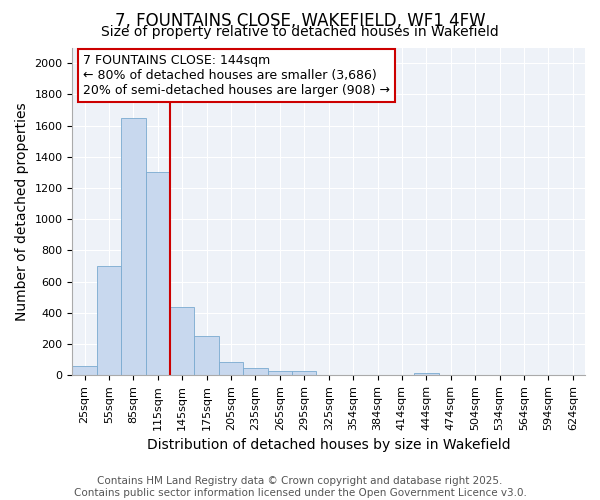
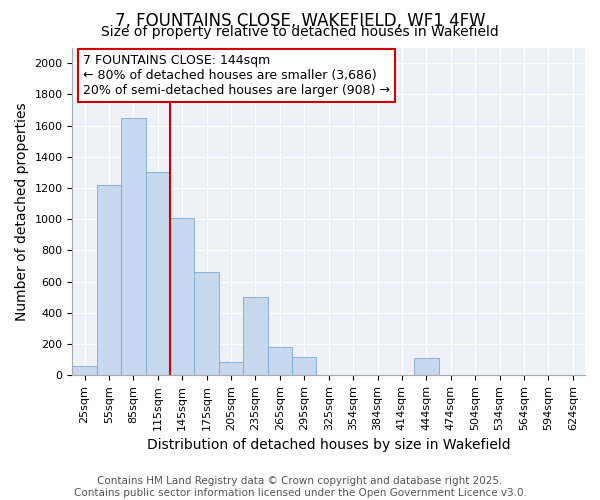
55sqm: 700 -> 1220
145sqm: 440 -> 1010
175sqm: 260 -> 660
235sqm: 50 -> 500
265sqm: 20 -> 180
295sqm: 20 -> 120
444sqm: 10 -> 110
